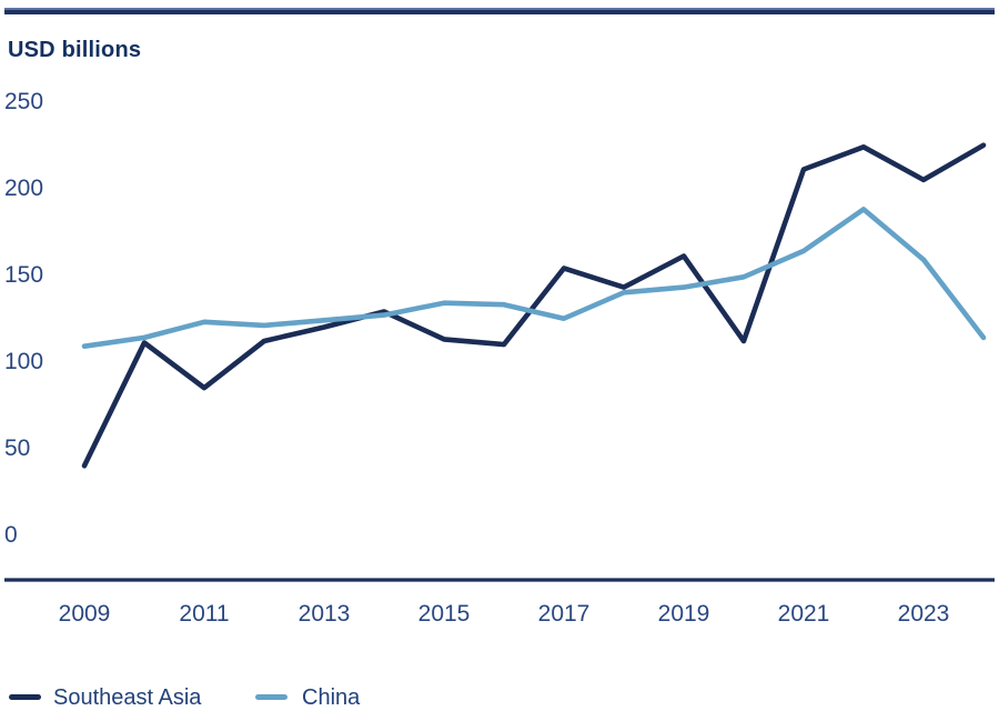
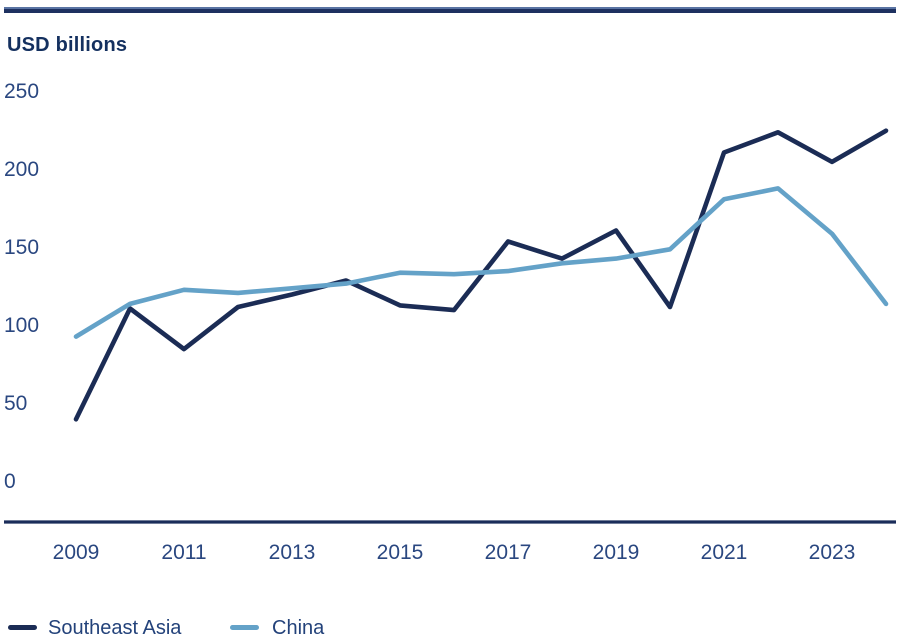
China/2009: 109 -> 93
China/2017: 125 -> 135
China/2021: 164 -> 181
